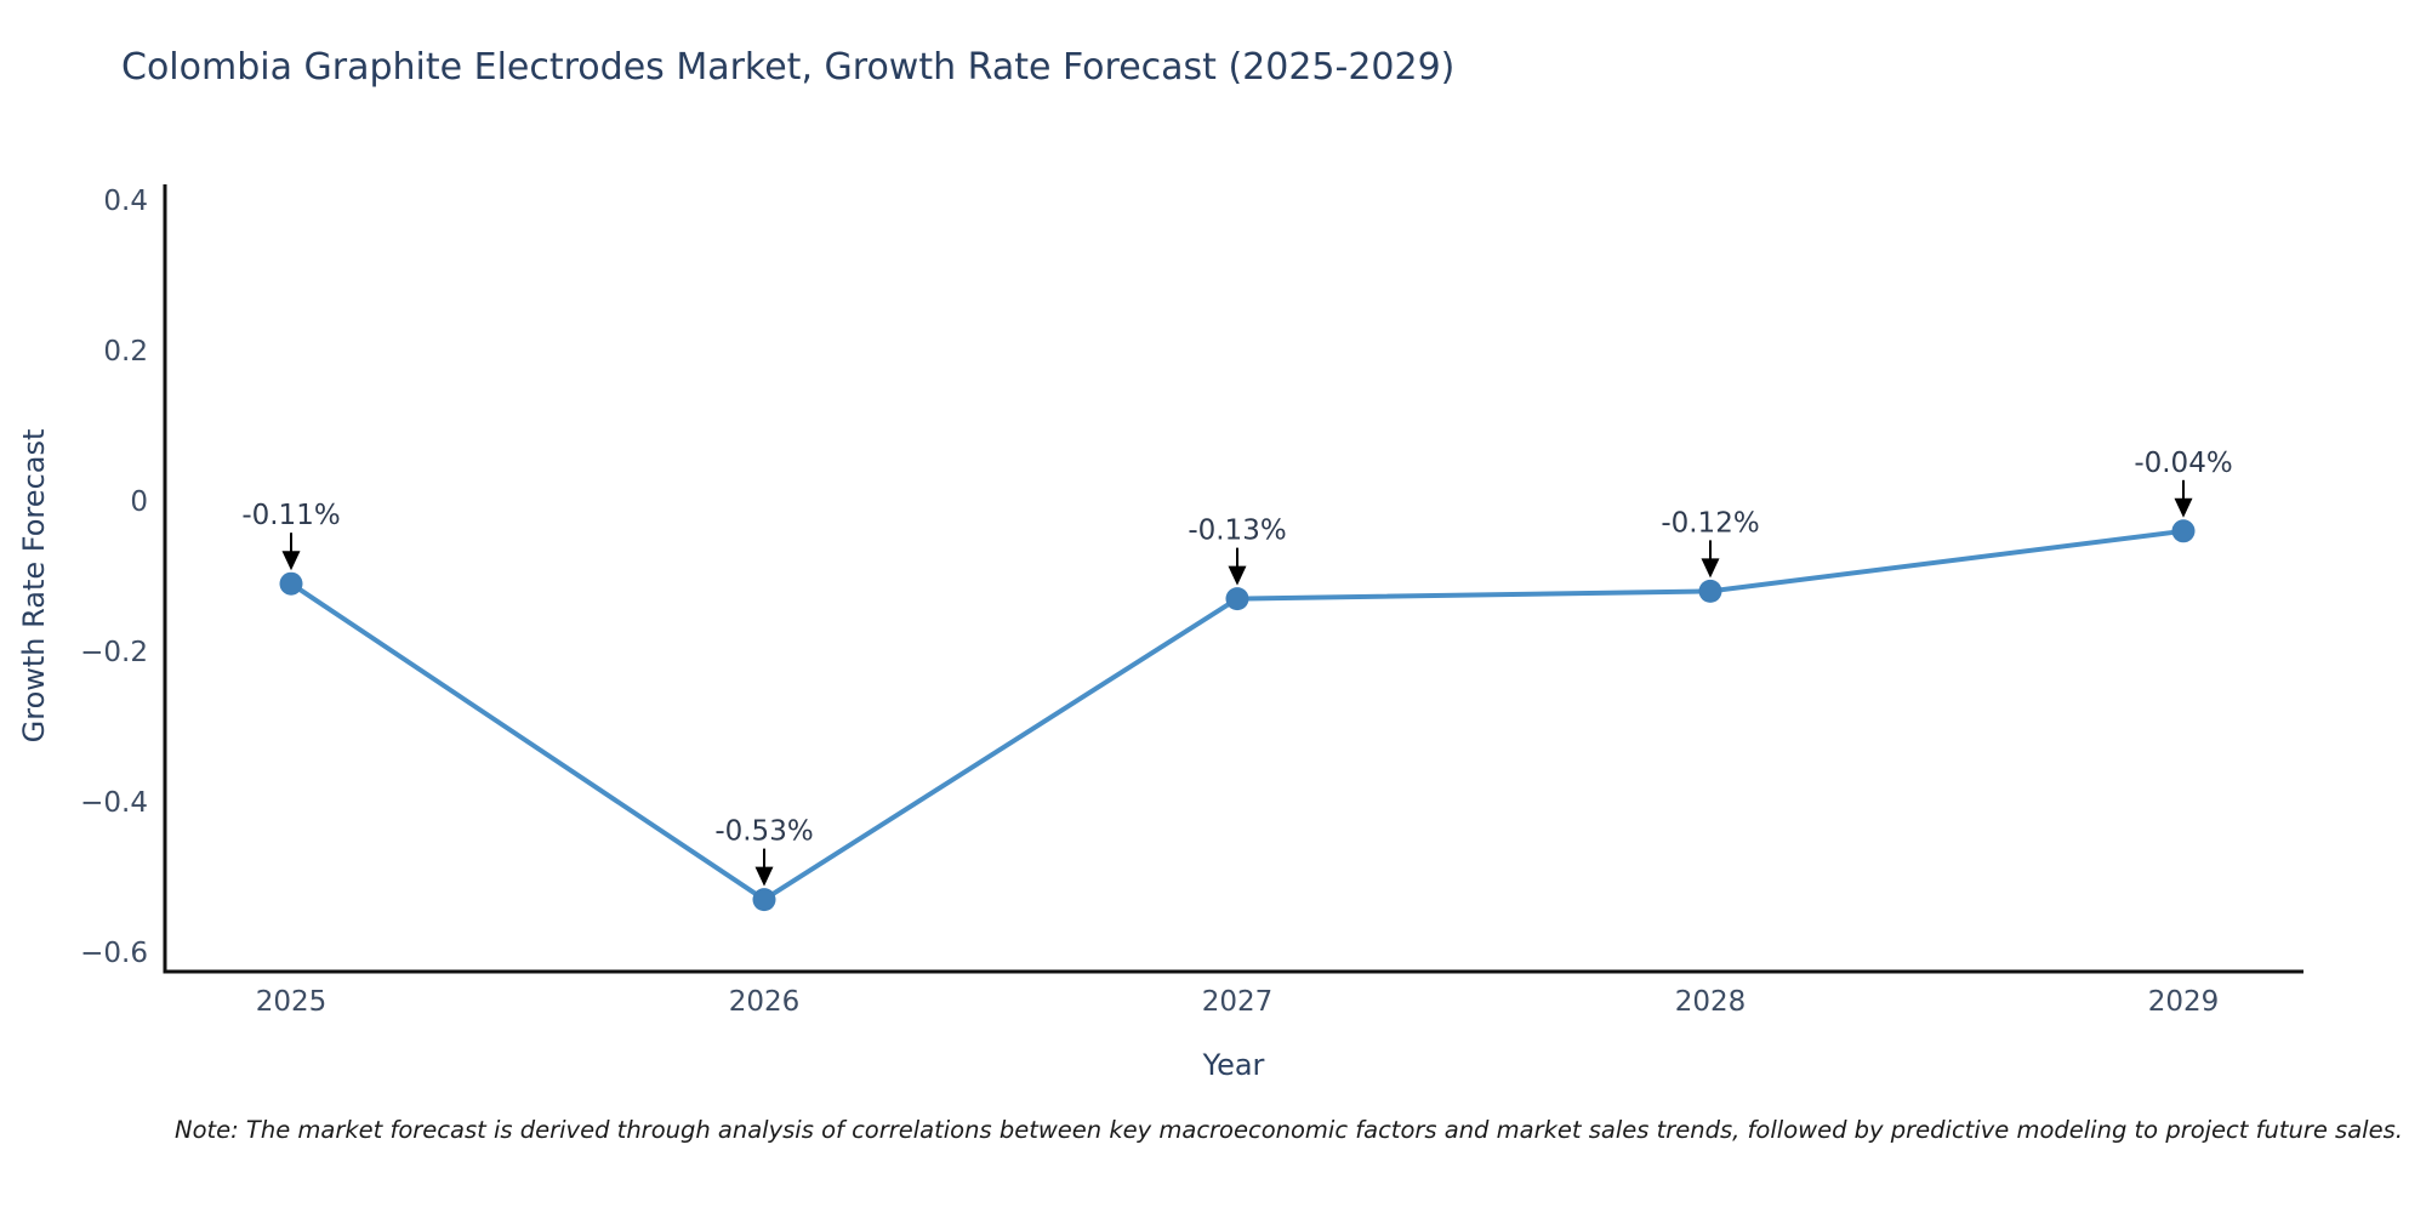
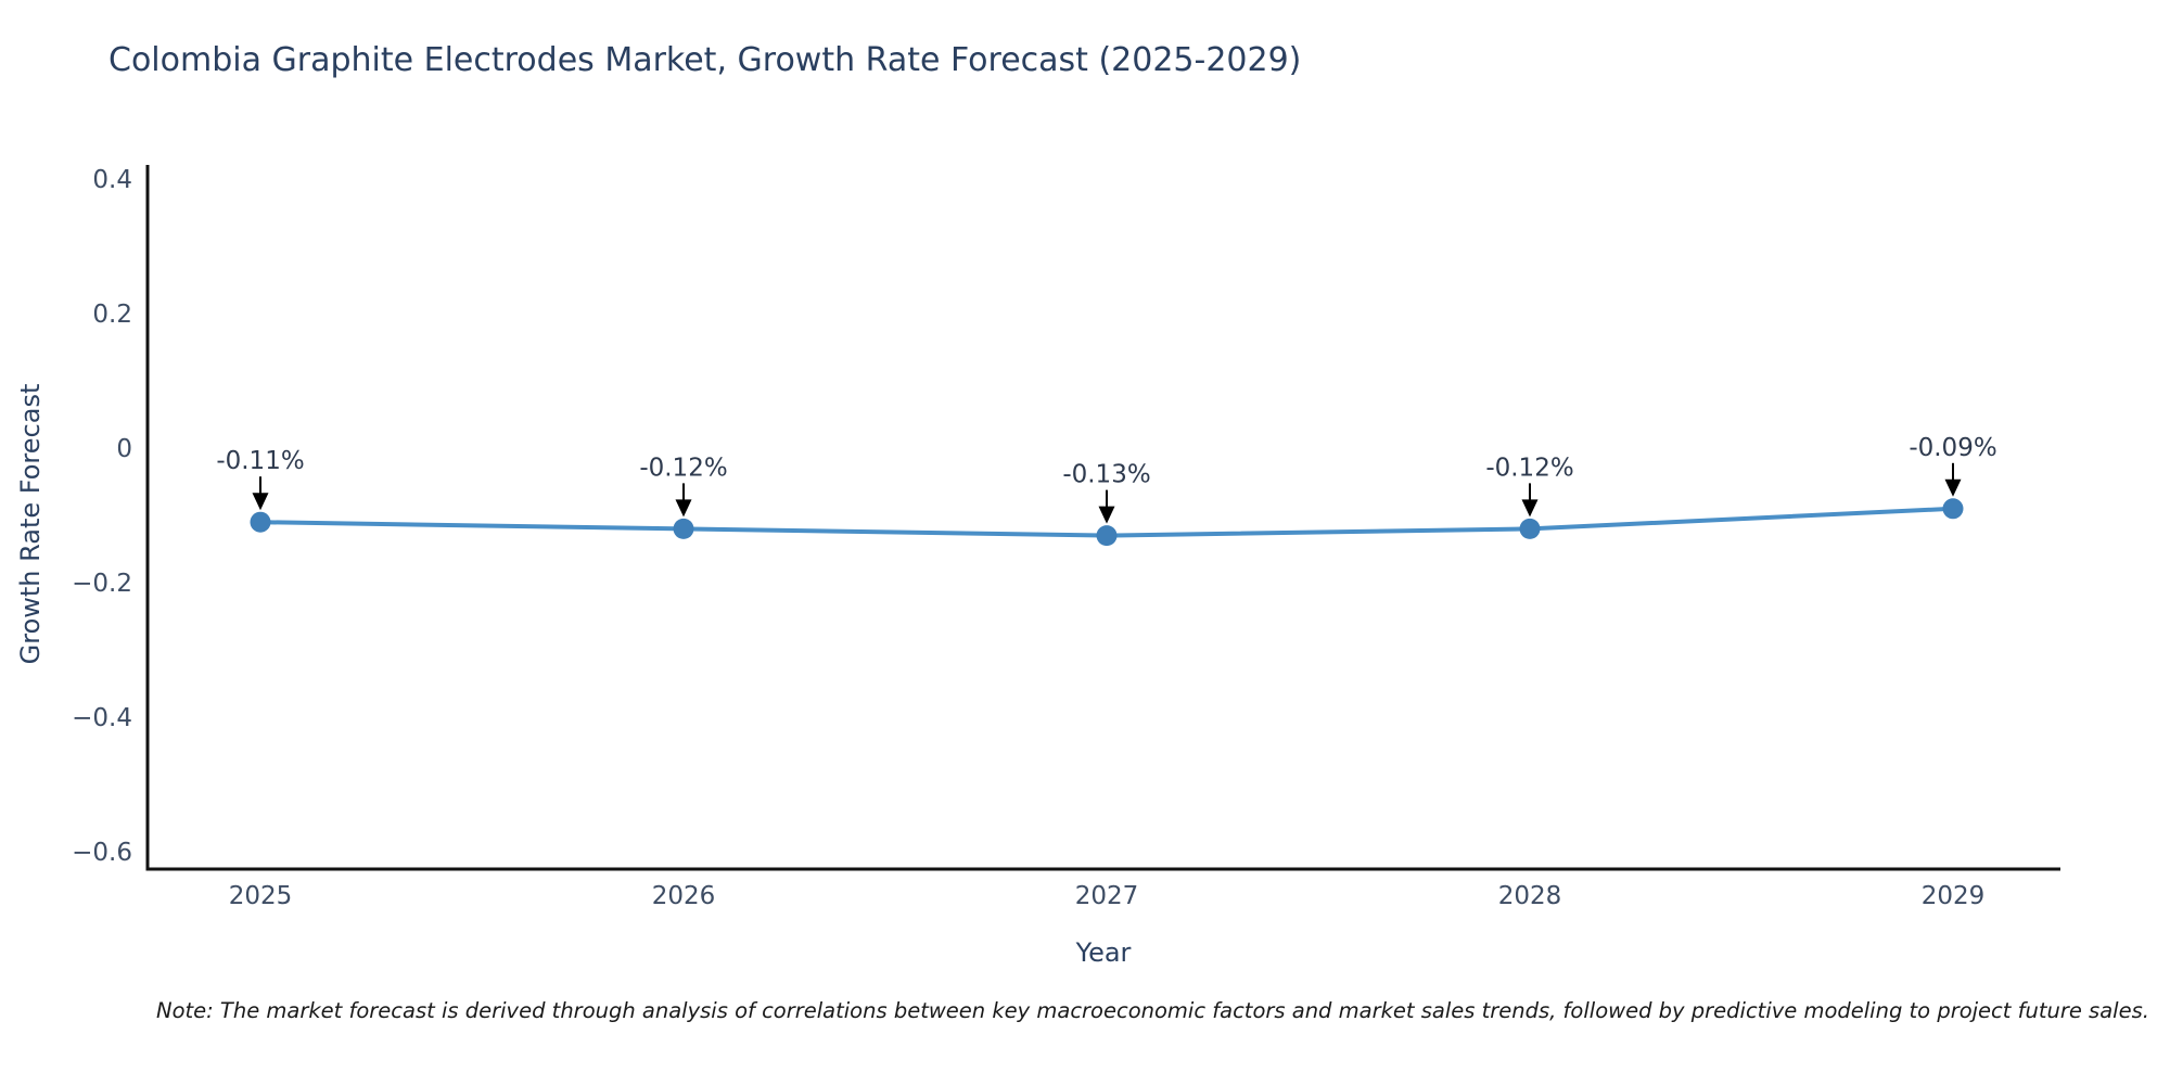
2026: -0.53% -> -0.12%
2029: -0.04% -> -0.09%
